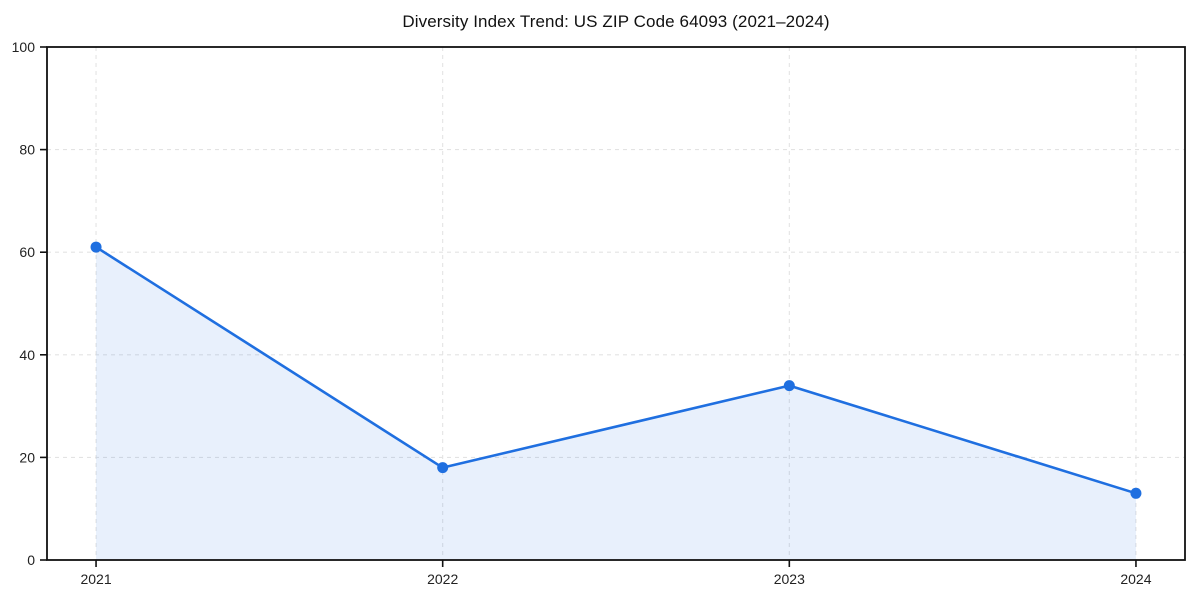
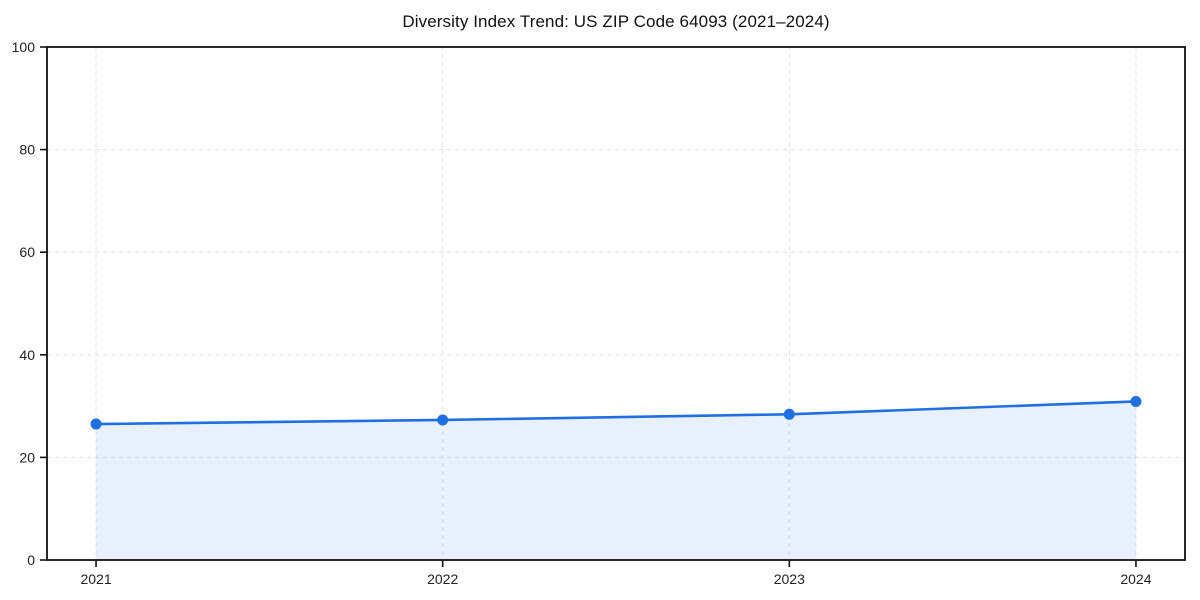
2021: 61 -> 26
2022: 18 -> 27
2023: 34 -> 28
2024: 13 -> 31
